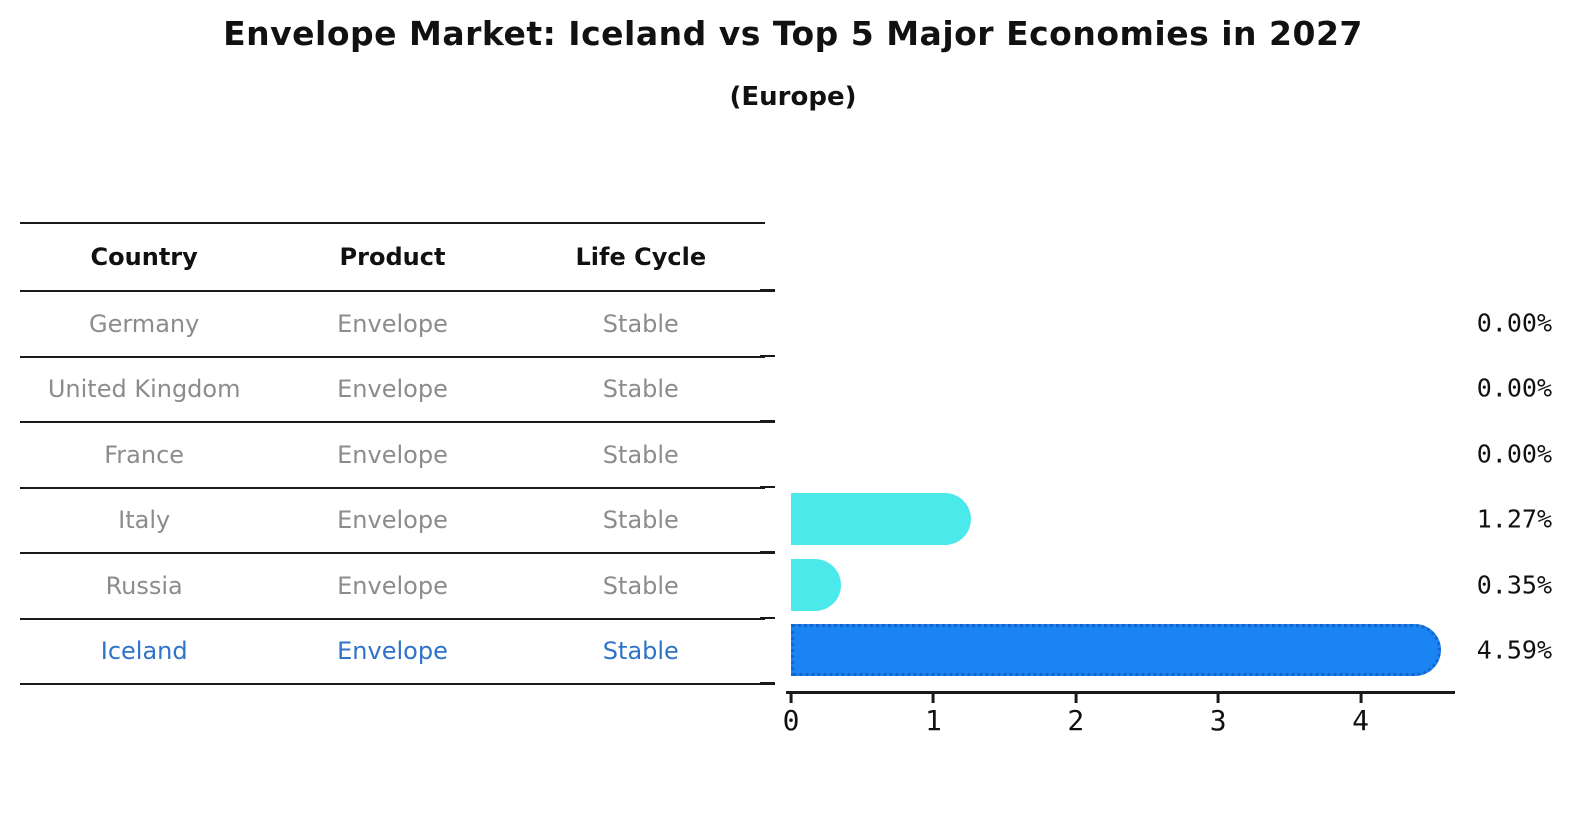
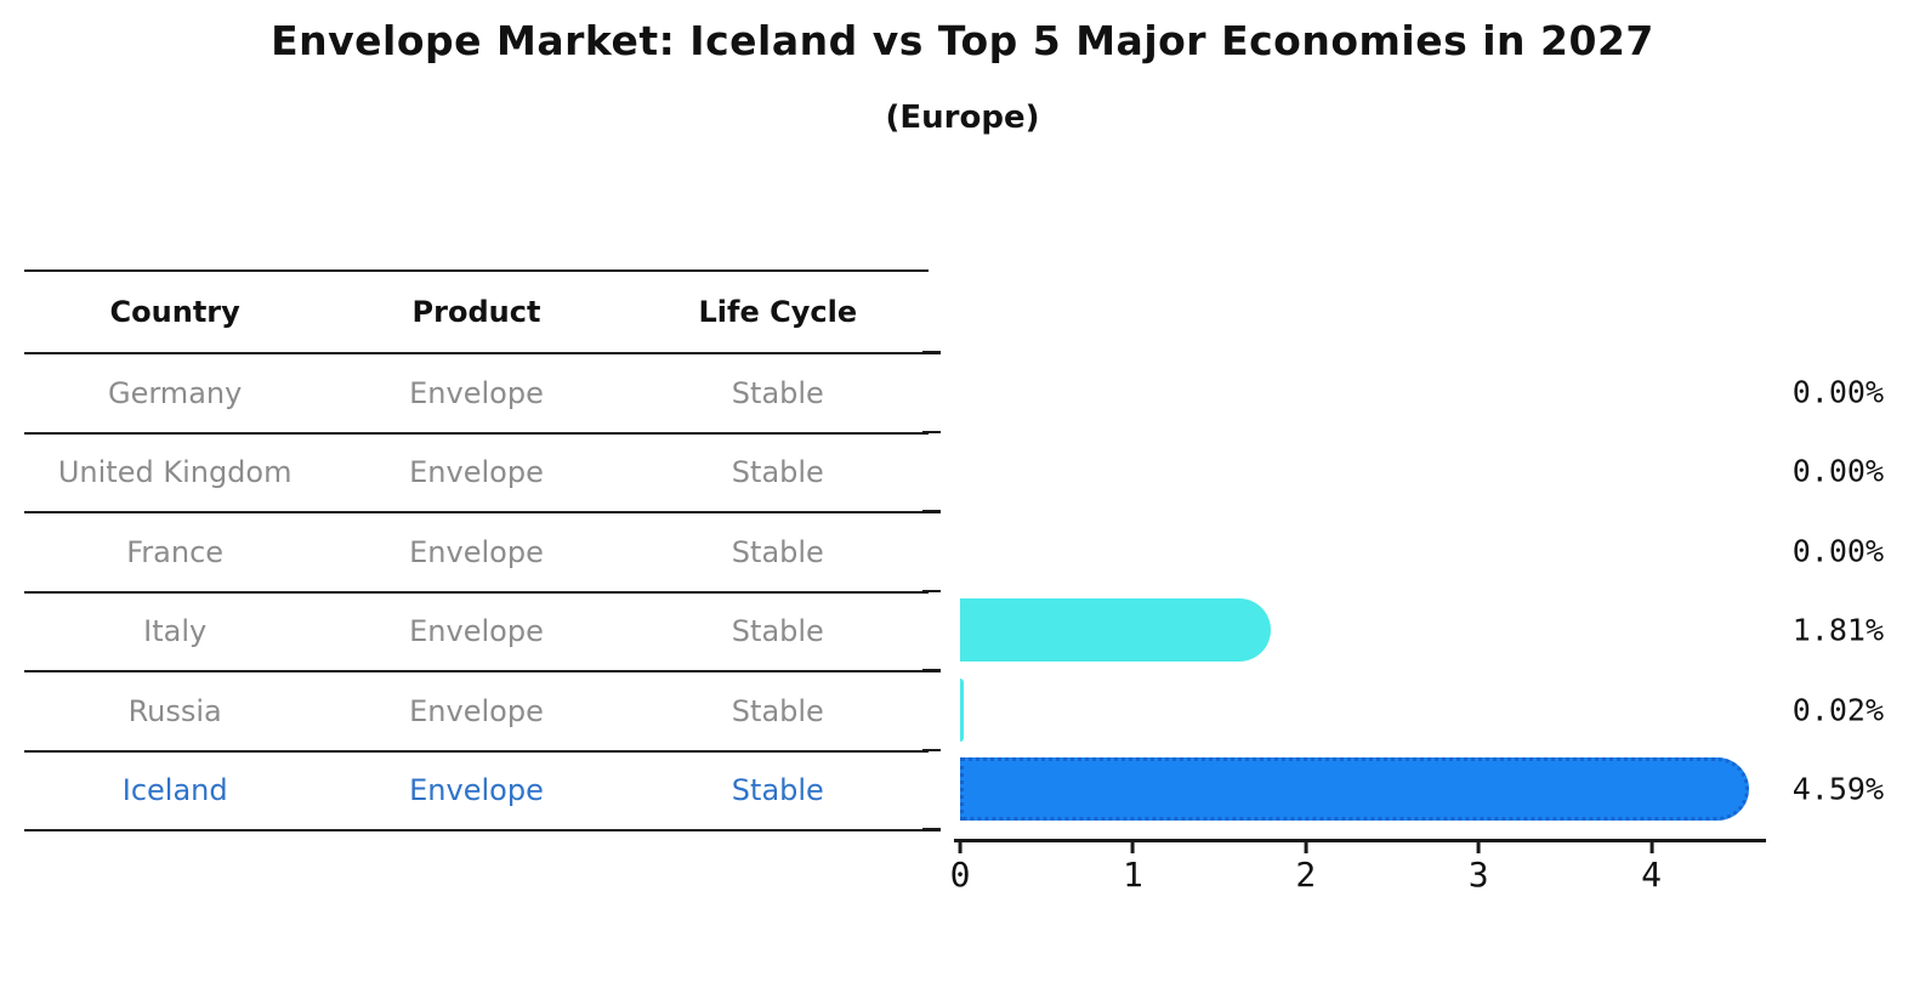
Italy: 1.27% -> 1.81%
Russia: 0.35% -> 0.02%
